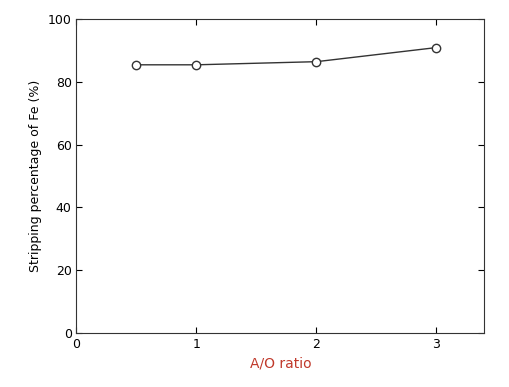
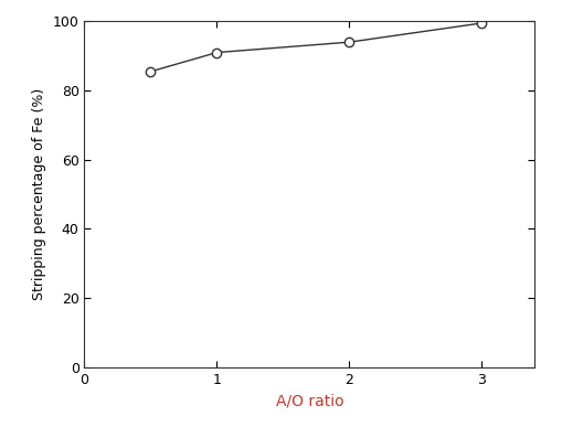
1: 85.5 -> 91.0
2: 86.5 -> 94.0
3: 91.0 -> 99.5
